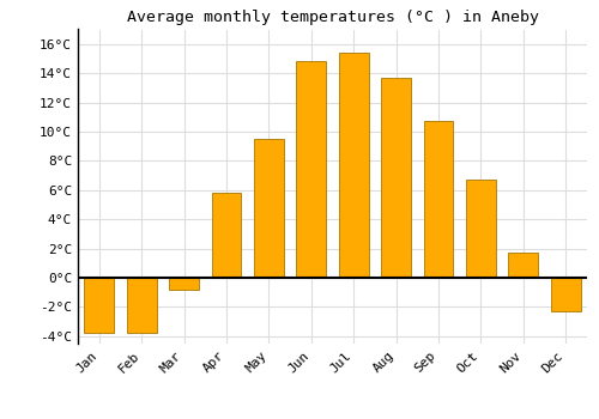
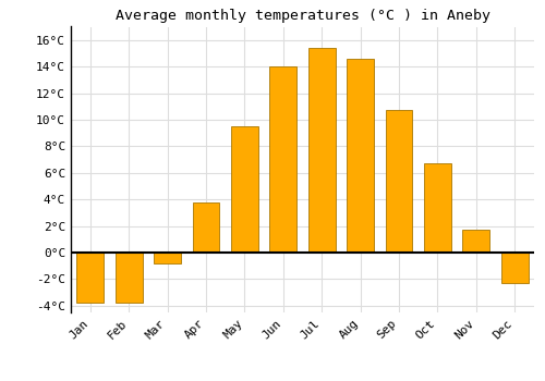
Apr: 5.8°C -> 3.8°C
Jun: 14.8°C -> 14.0°C
Aug: 13.7°C -> 14.6°C
